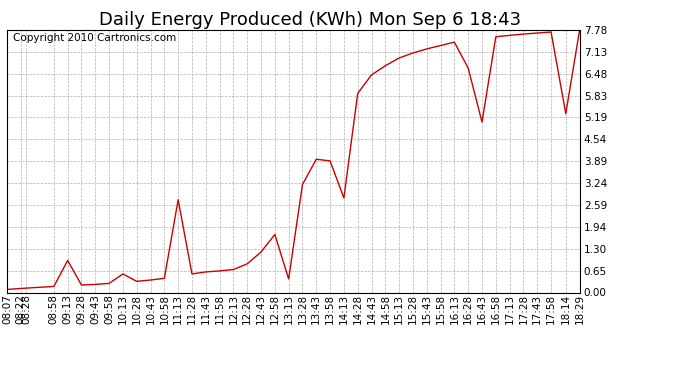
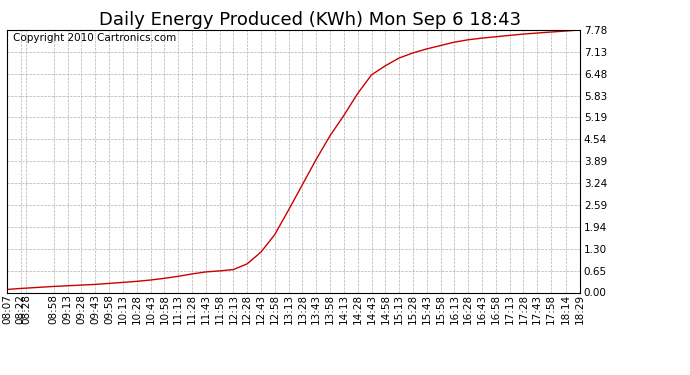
09:13: 0.95 -> 0.20
10:13: 0.55 -> 0.30
11:13: 2.75 -> 0.48
13:13: 0.40 -> 2.45
13:58: 3.90 -> 4.65
14:13: 2.80 -> 5.25
16:28: 6.65 -> 7.49
16:43: 5.05 -> 7.54
18:14: 5.30 -> 7.75
